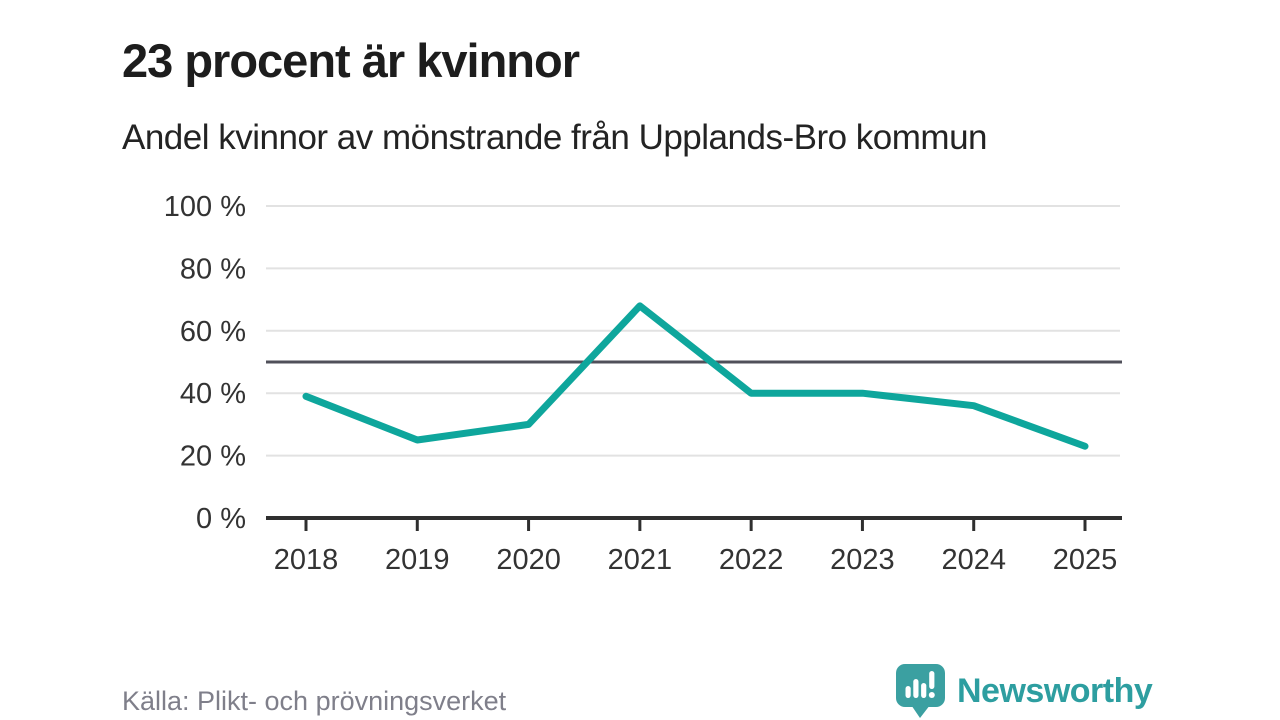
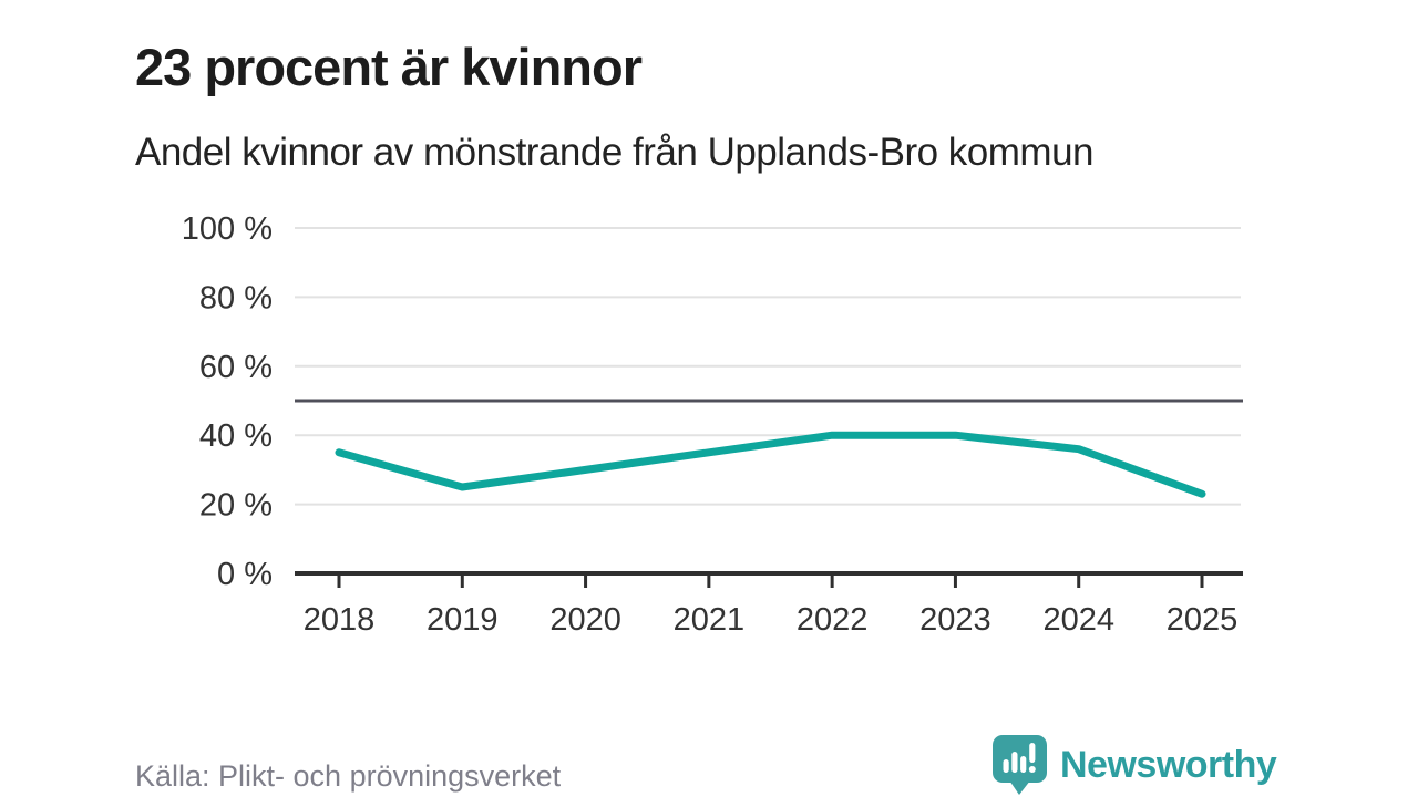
2018: 39% -> 35%
2021: 68% -> 35%
